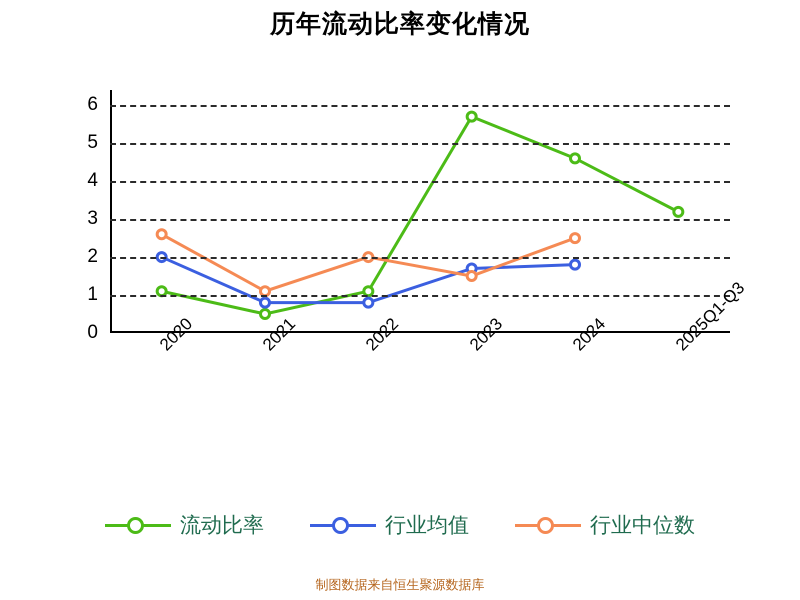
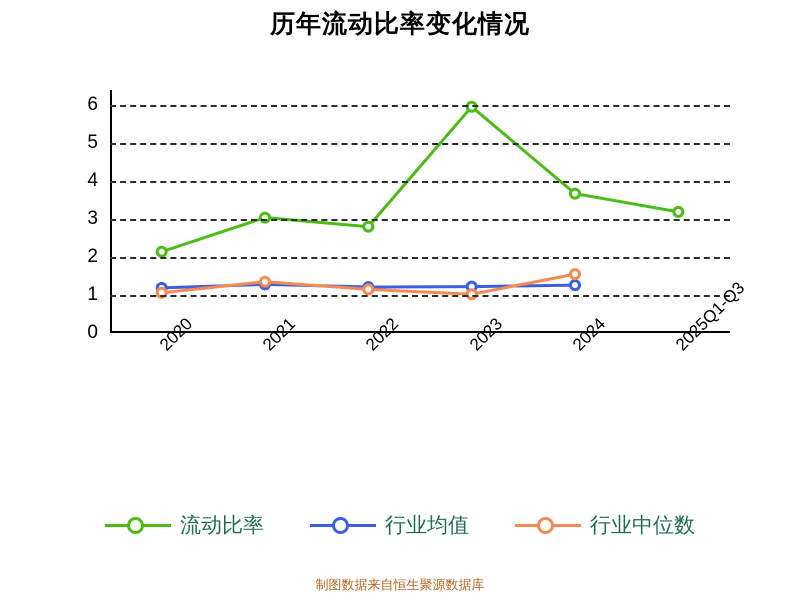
流动比率/2020: 1.1 -> 2.1
行业均值/2020: 2.0 -> 1.2
行业中位数/2020: 2.6 -> 1.1
流动比率/2021: 0.5 -> 3.0
行业均值/2021: 0.8 -> 1.3
行业中位数/2021: 1.1 -> 1.4
流动比率/2022: 1.1 -> 2.8
行业均值/2022: 0.8 -> 1.2
行业中位数/2022: 2.0 -> 1.1
流动比率/2023: 5.7 -> 6.0
行业均值/2023: 1.7 -> 1.2
行业中位数/2023: 1.5 -> 1.0
流动比率/2024: 4.6 -> 3.7
行业均值/2024: 1.8 -> 1.3
行业中位数/2024: 2.5 -> 1.6
